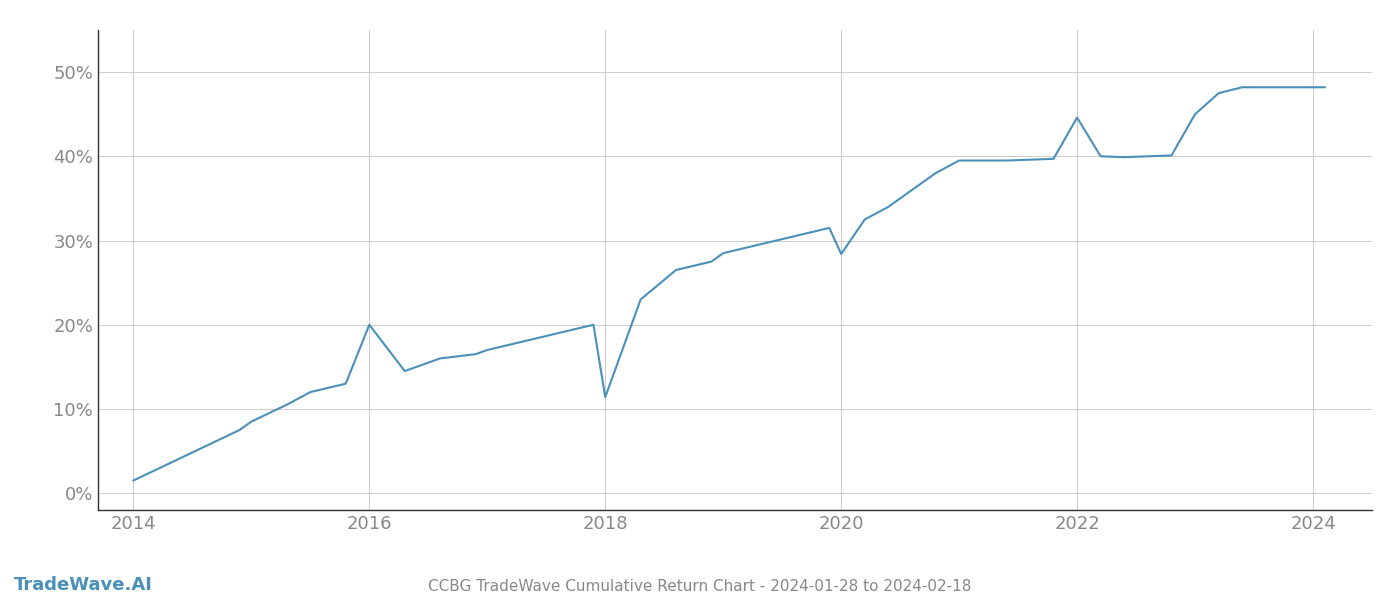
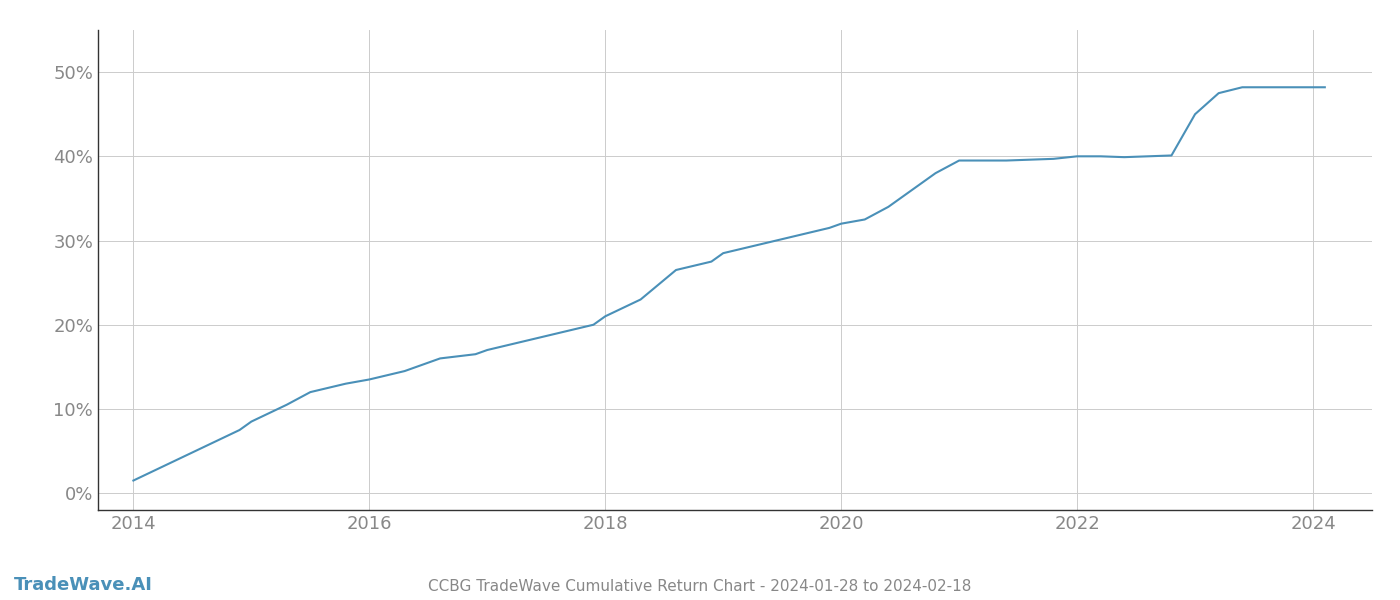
2016: 20.0% -> 13.5%
2018: 11.4% -> 21.0%
2020: 28.4% -> 32.0%
2022: 44.6% -> 40.0%
